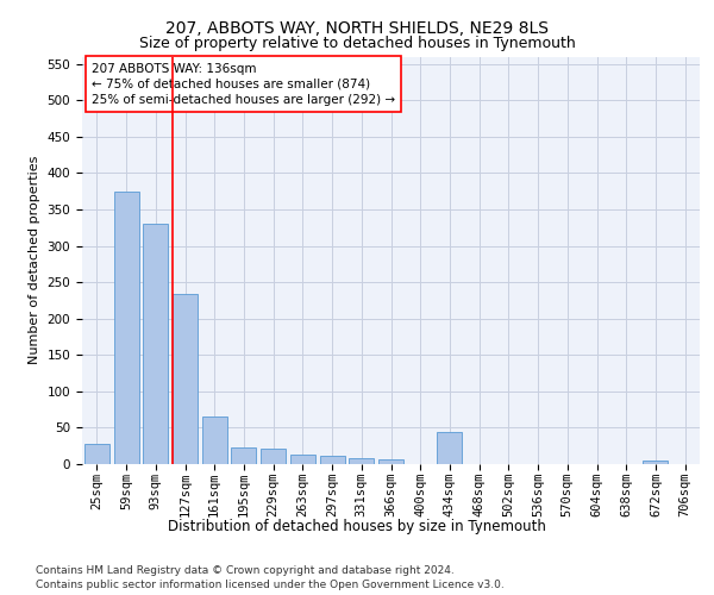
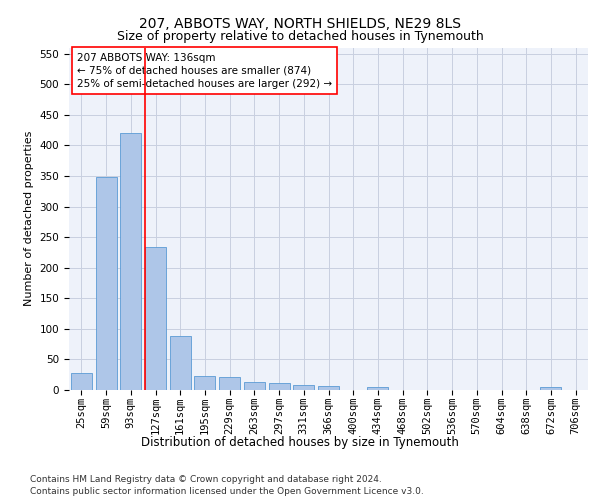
59sqm: 374 -> 348
93sqm: 330 -> 420
161sqm: 66 -> 88
434sqm: 44 -> 5
